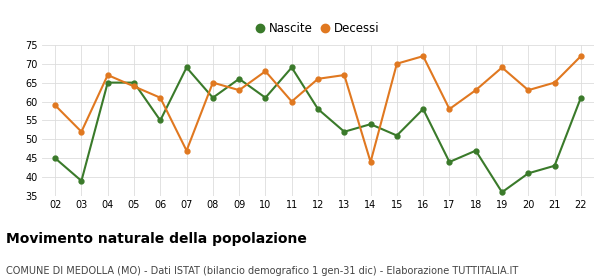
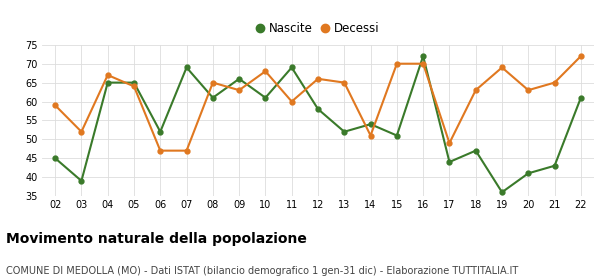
Nascite/06: 55 -> 52
Decessi/06: 61 -> 47
Decessi/13: 67 -> 65
Decessi/14: 44 -> 51
Nascite/16: 58 -> 72
Decessi/16: 72 -> 70
Decessi/17: 58 -> 49
